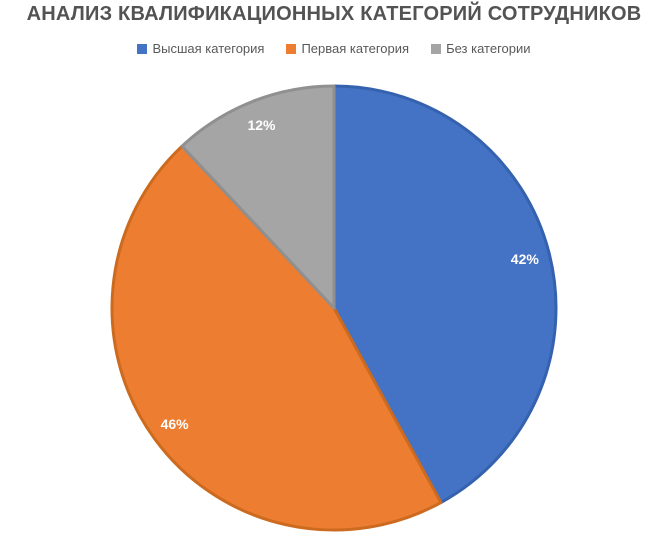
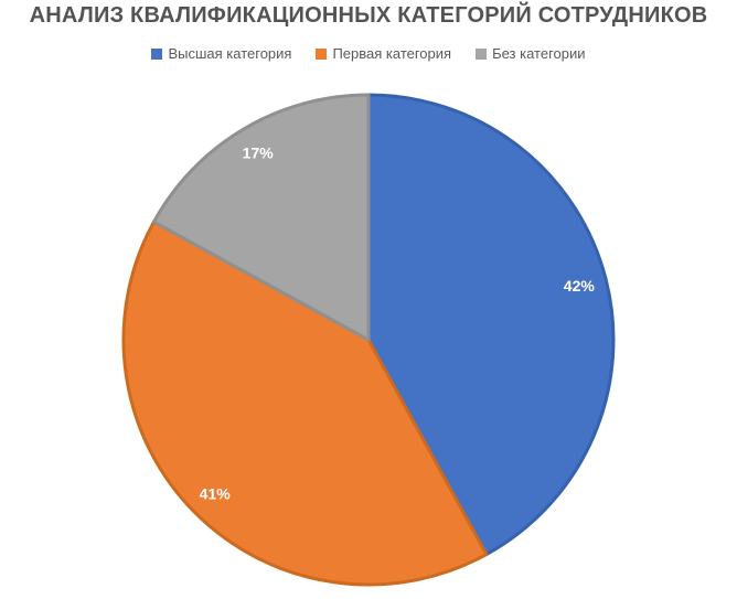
Первая категория: 46% -> 41%
Без категории: 12% -> 17%
